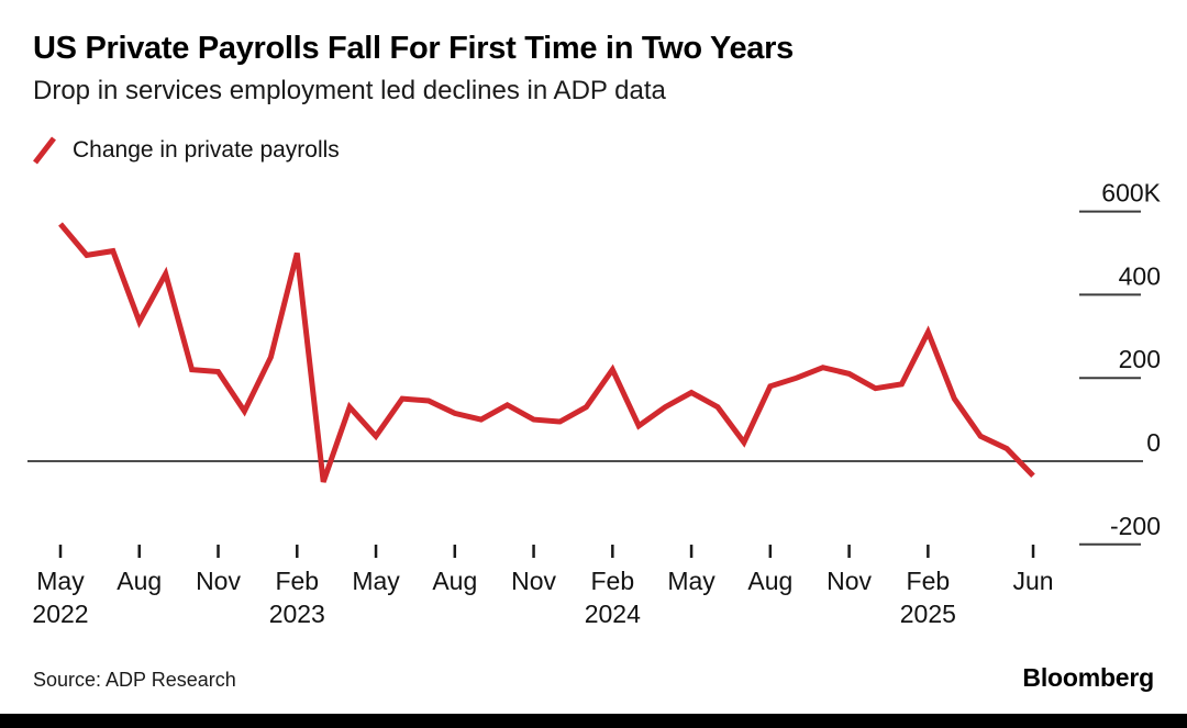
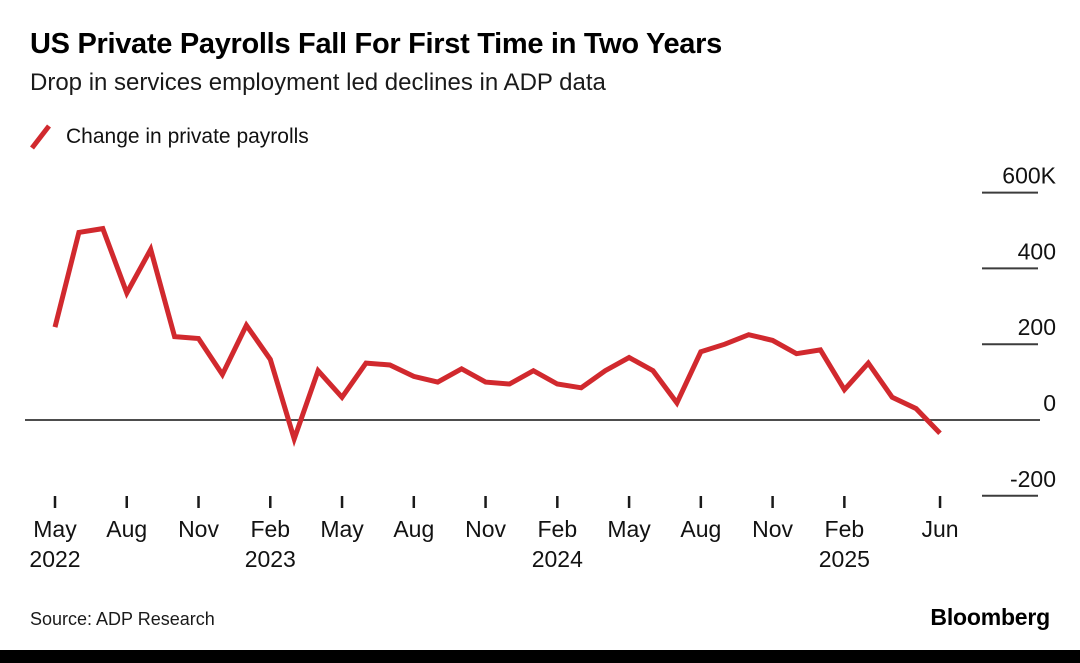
May 2022: 570K -> 240K
Feb 2023: 500K -> 160K
Feb 2024: 220K -> 100K
Feb 2025: 310K -> 80K
